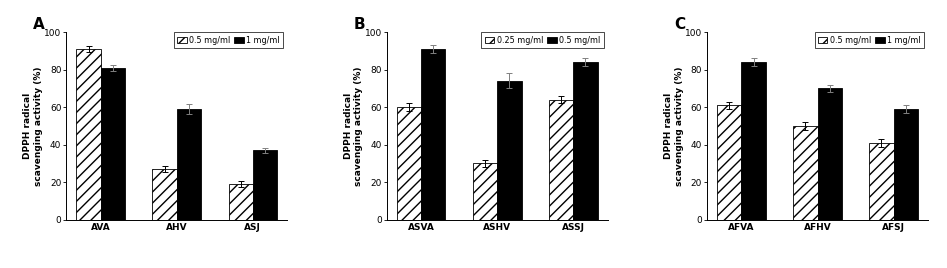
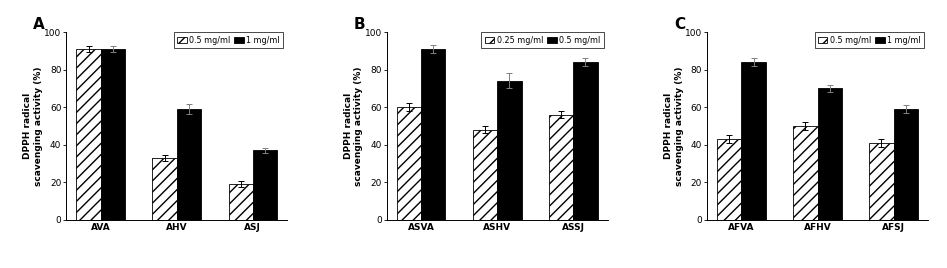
1 mg/ml/AVA: 81 -> 91
0.5 mg/ml/AHV: 27 -> 33
0.25 mg/ml/ASHV: 30 -> 48
0.25 mg/ml/ASSJ: 64 -> 56
0.5 mg/ml/AFVA: 61 -> 43
